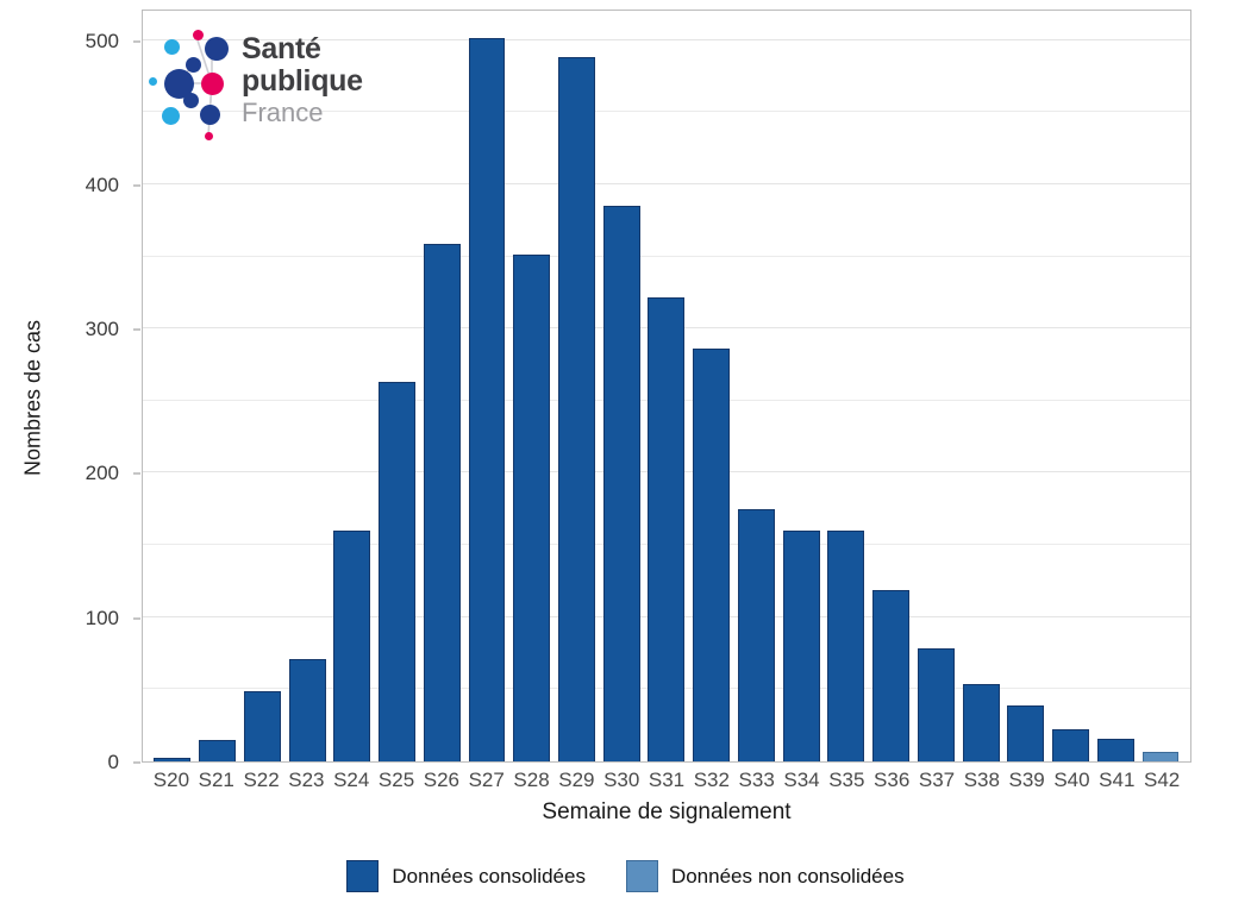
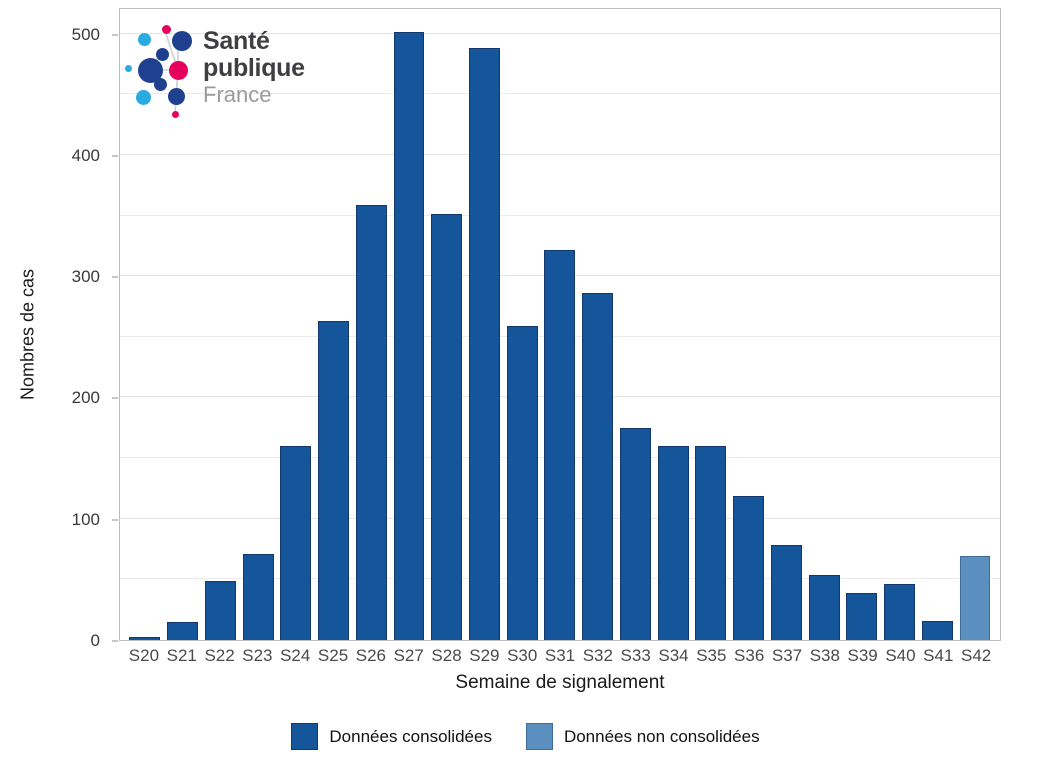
S30: 385 -> 259
S40: 22 -> 46
S42: 7 -> 69
